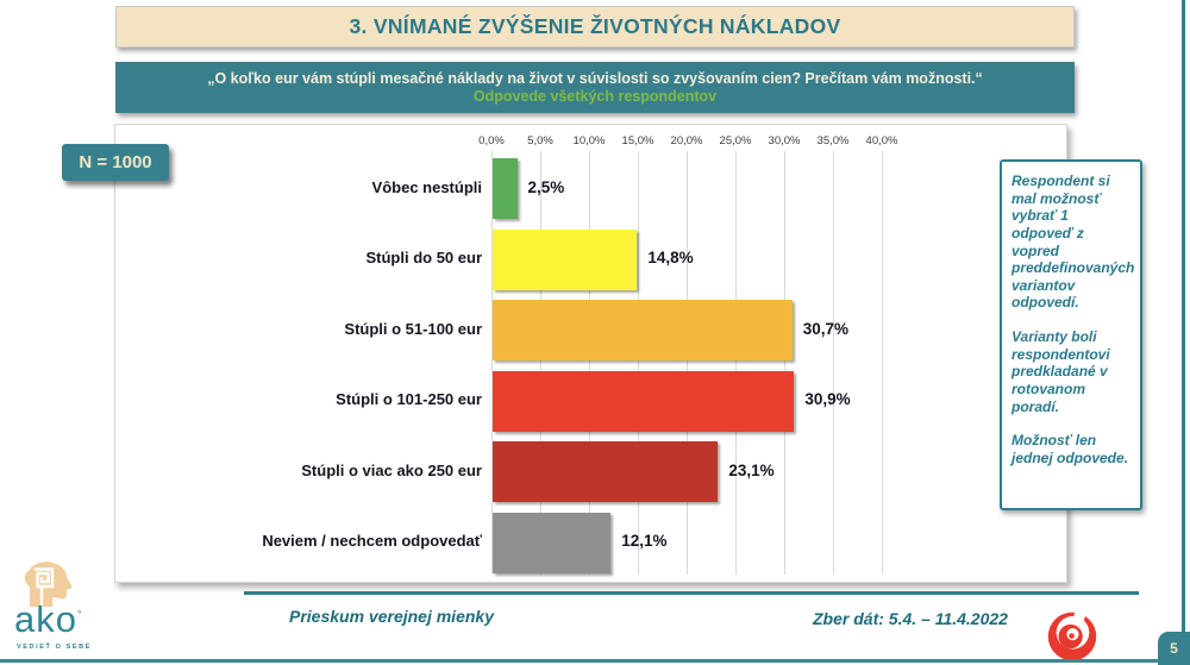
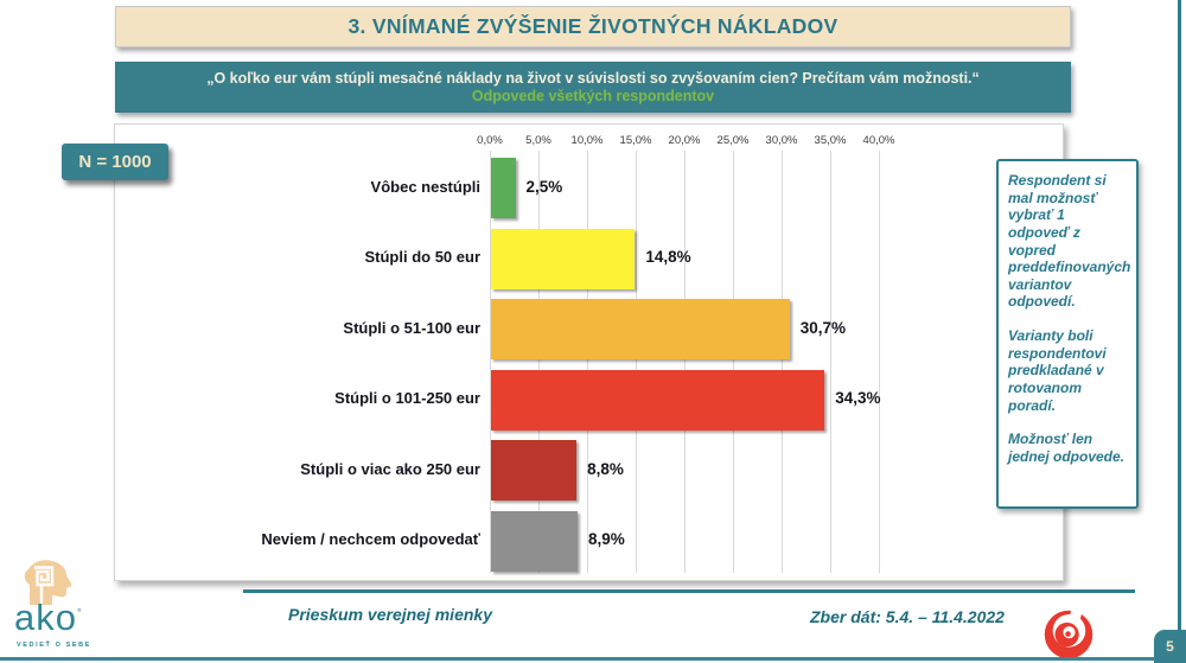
Stúpli o 101-250 eur: 30,9% -> 34,3%
Stúpli o viac ako 250 eur: 23,1% -> 8,8%
Neviem / nechcem odpovedať: 12,1% -> 8,9%
